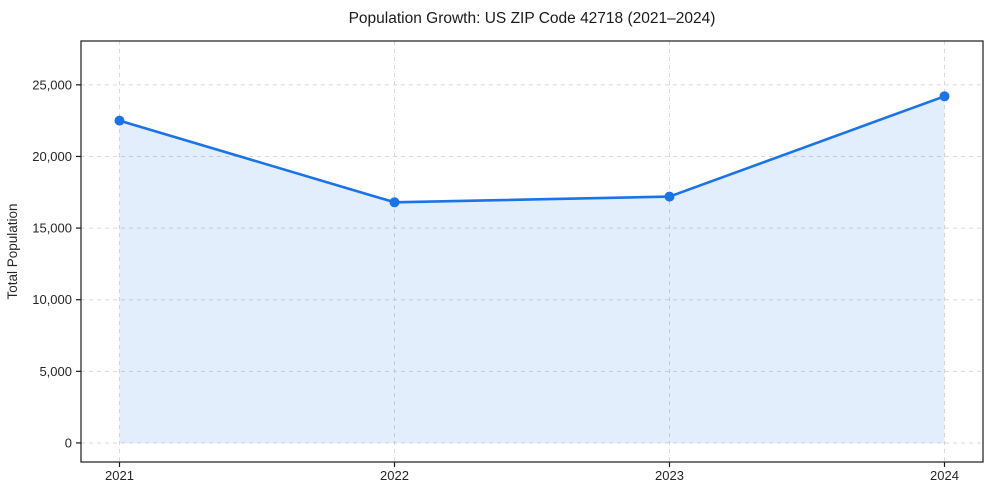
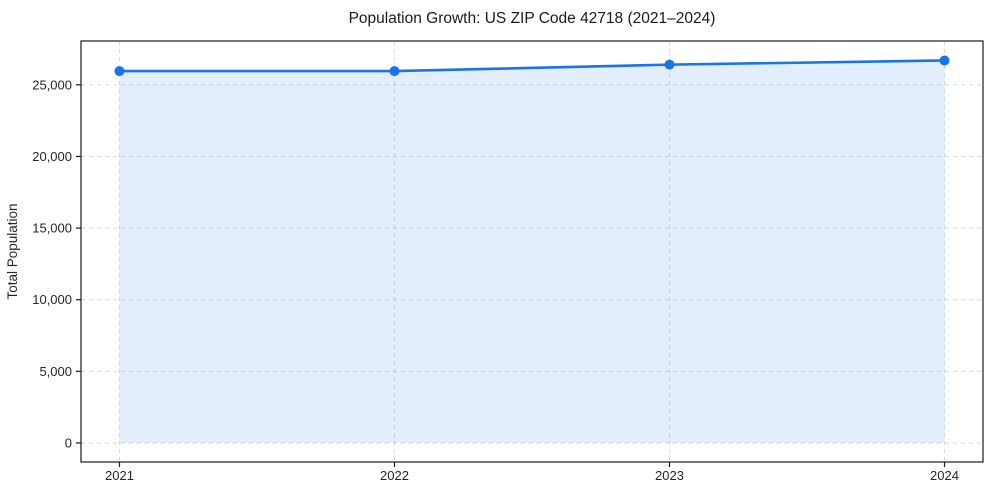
2021: 22500 -> 26000
2022: 16800 -> 26000
2023: 17200 -> 26400
2024: 24200 -> 26700
